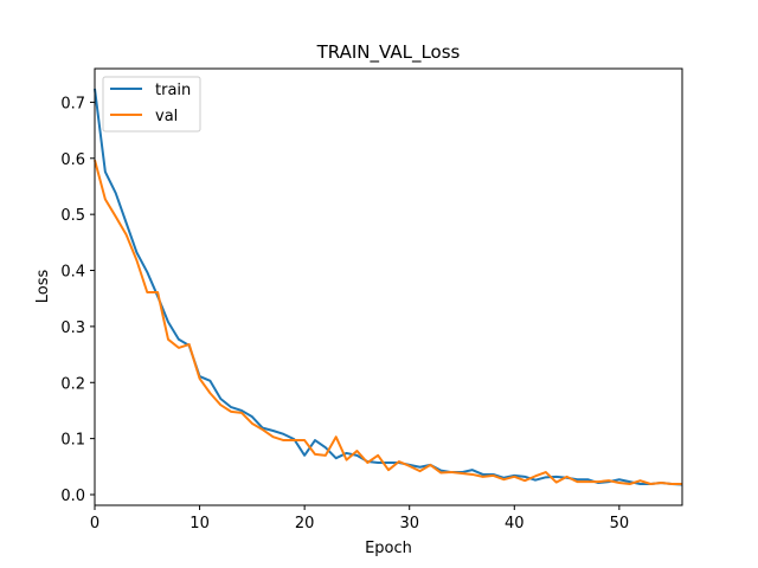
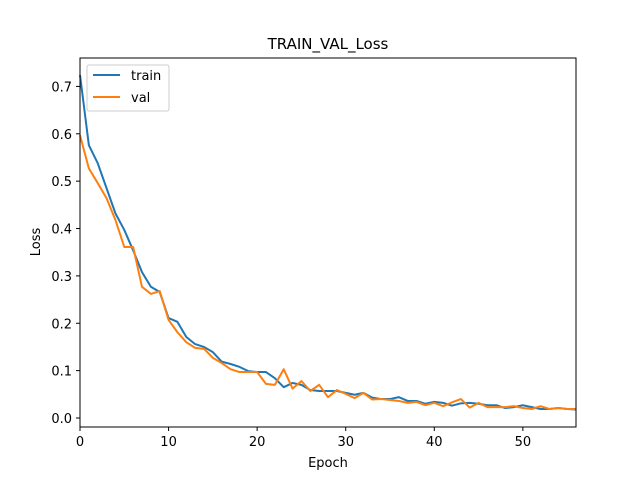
train/20: 0.07 -> 0.10
